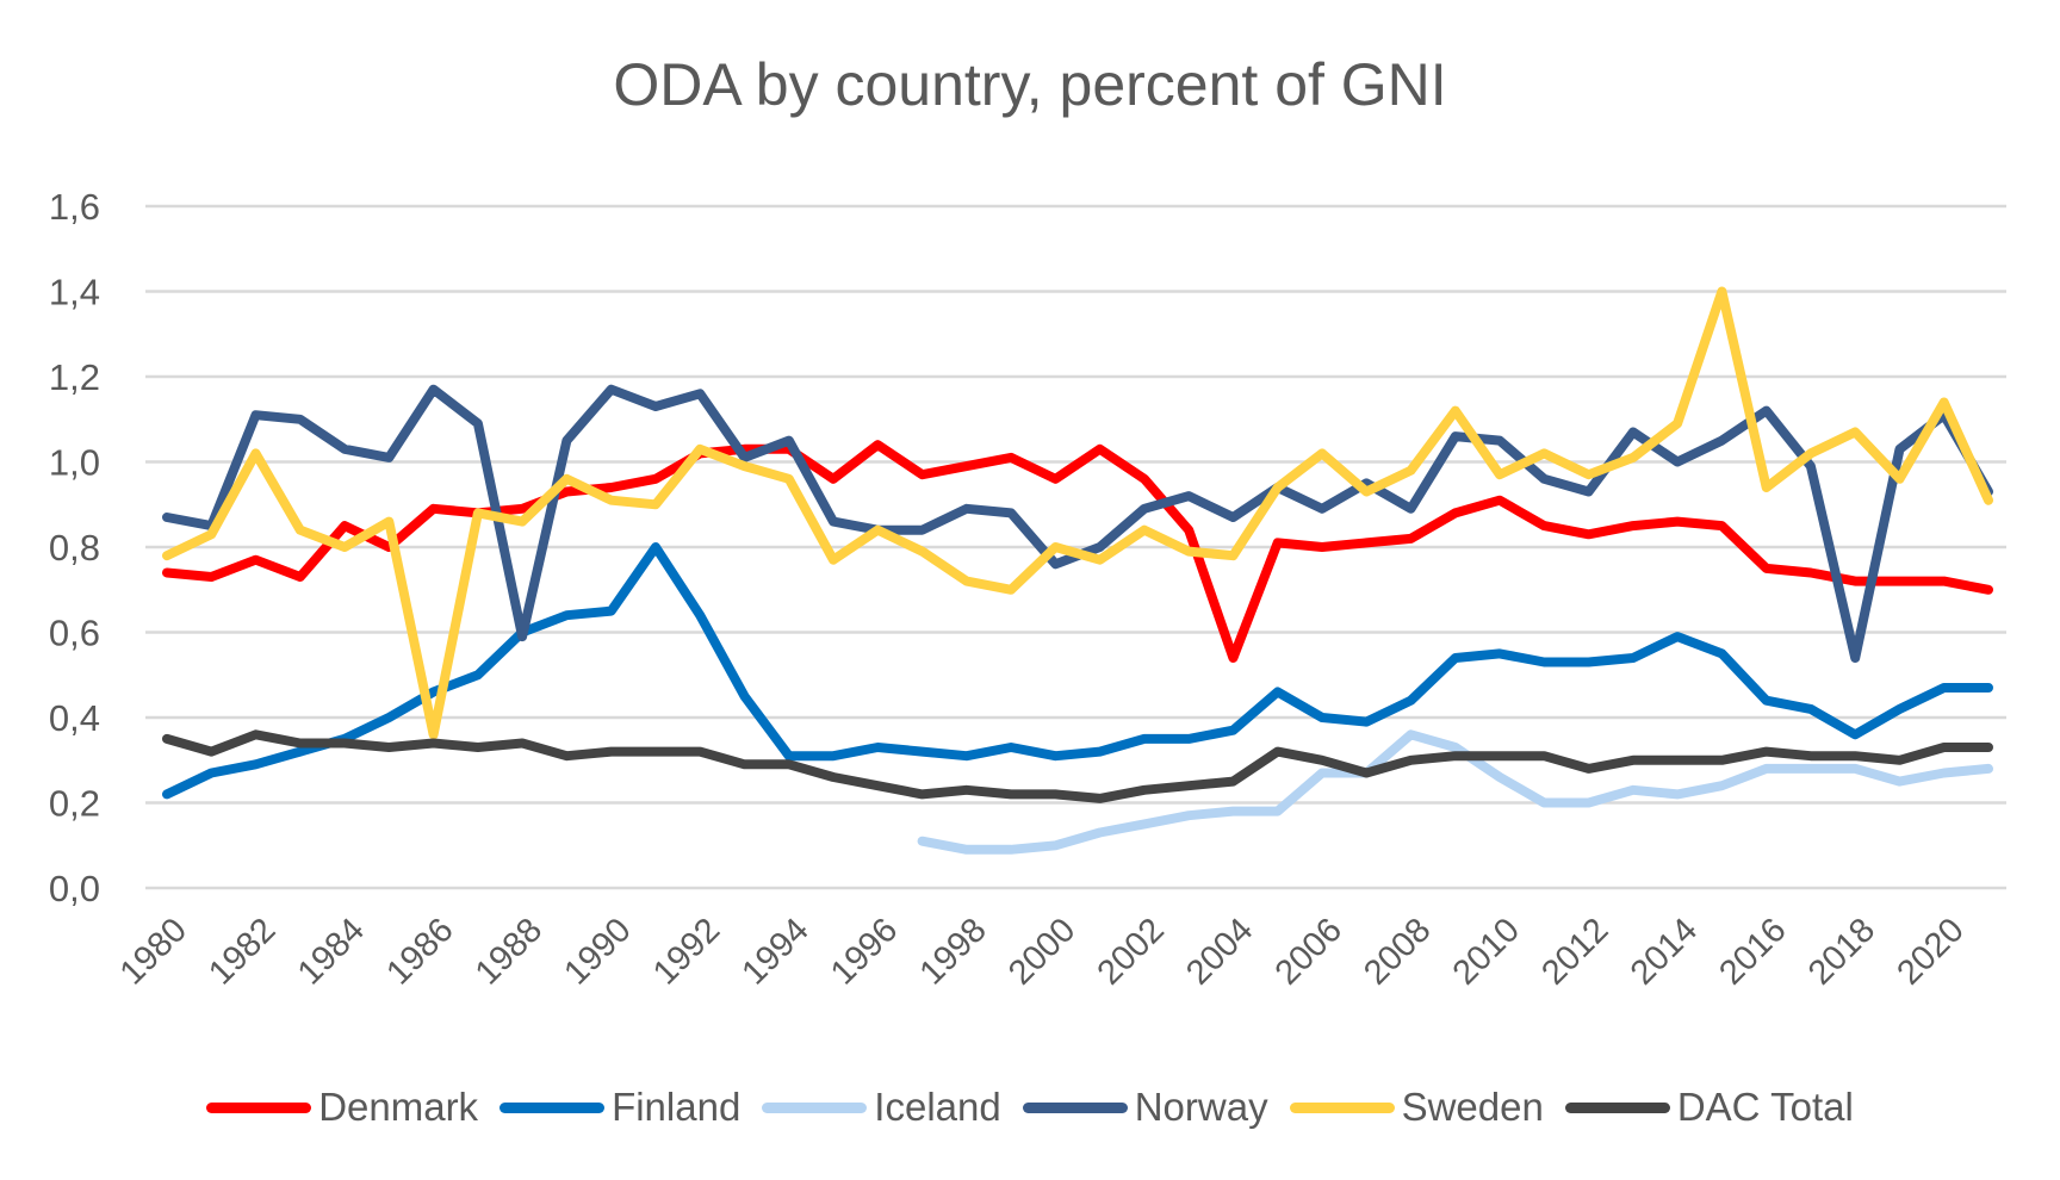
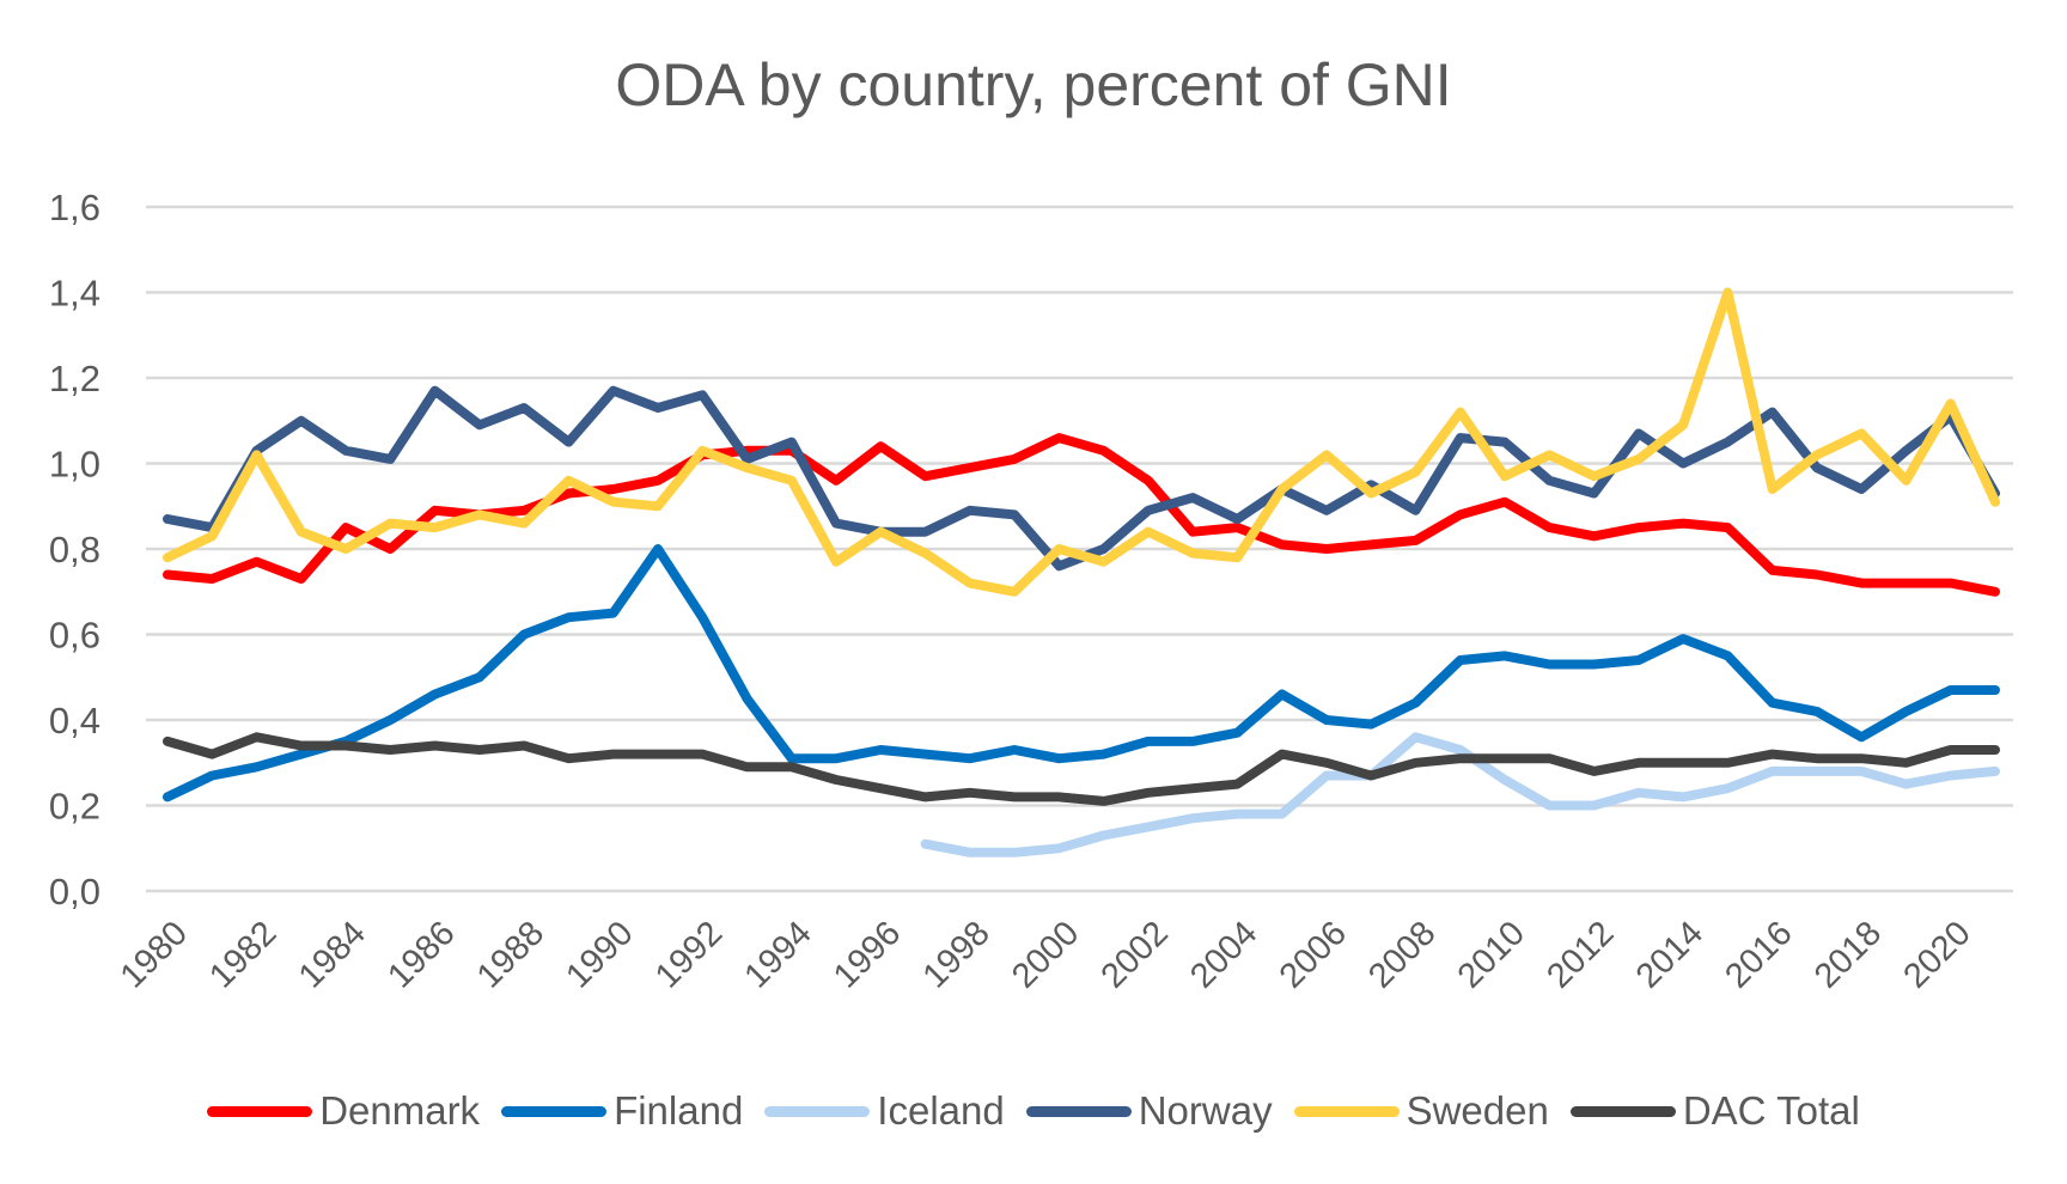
Norway/1982: 1,11 -> 1,03
Sweden/1986: 0,36 -> 0,85
Norway/1988: 0,59 -> 1,13
Denmark/2000: 0,96 -> 1,06
Denmark/2004: 0,54 -> 0,85
Norway/2018: 0,54 -> 0,94
